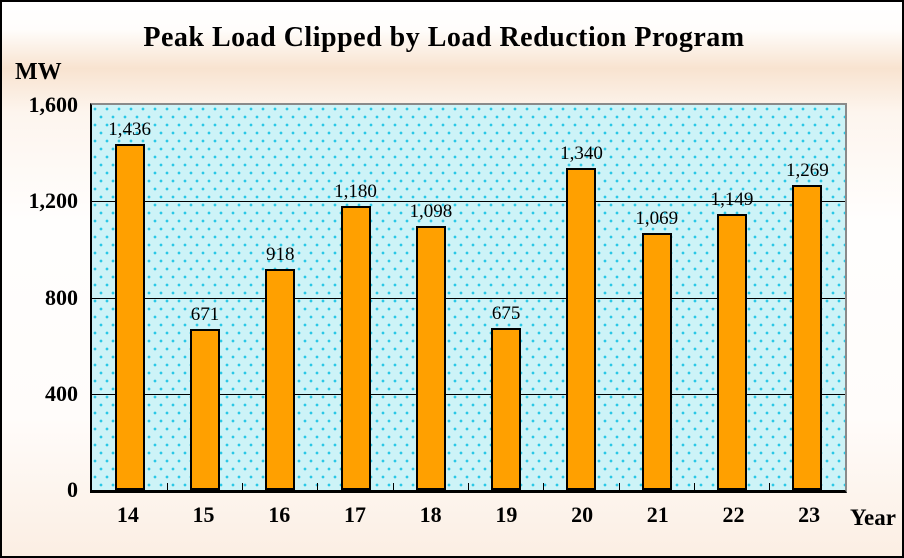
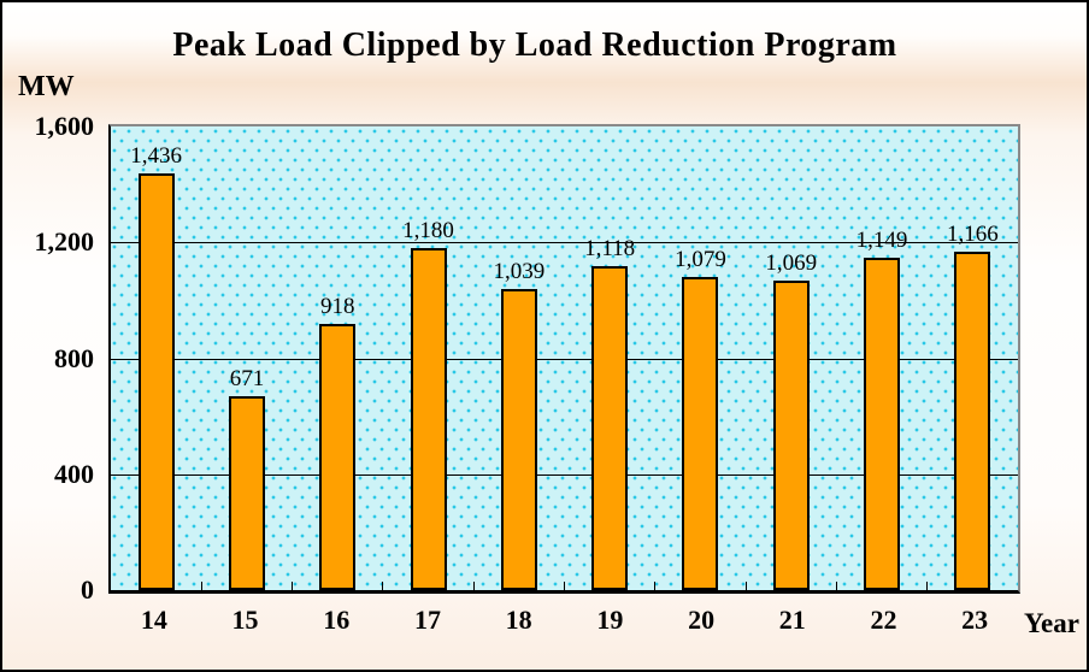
18: 1,098 -> 1,039
19: 675 -> 1,118
20: 1,340 -> 1,079
23: 1,269 -> 1,166
